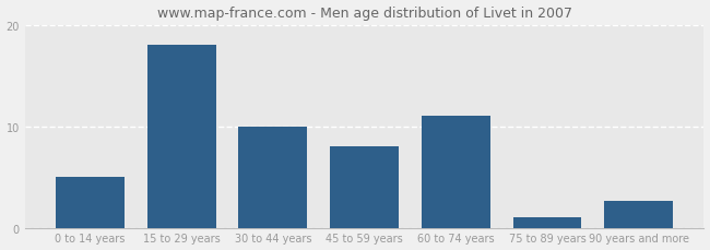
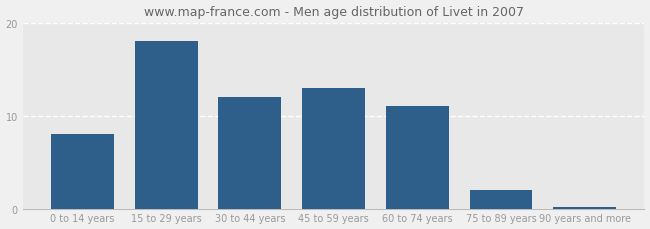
0 to 14 years: 5.0 -> 8.0
30 to 44 years: 10.0 -> 12.0
45 to 59 years: 8.0 -> 13.0
75 to 89 years: 1.0 -> 2.0
90 years and more: 2.6 -> 0.2
